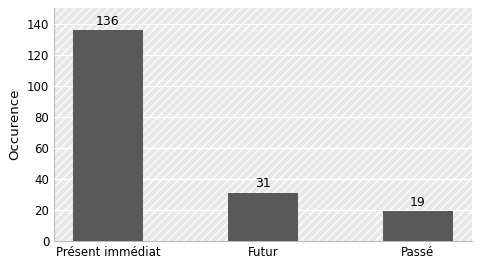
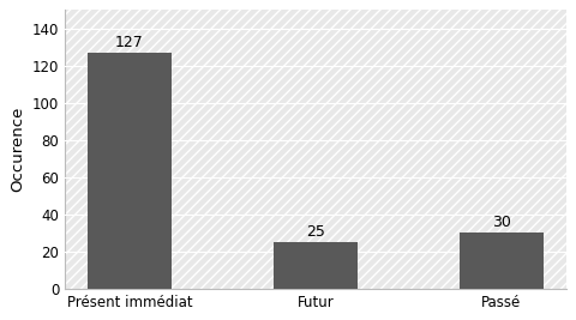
Présent immédiat: 136 -> 127
Futur: 31 -> 25
Passé: 19 -> 30
